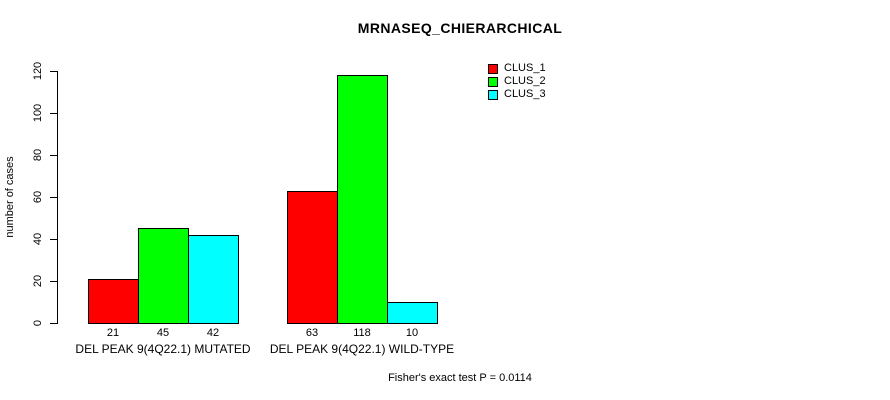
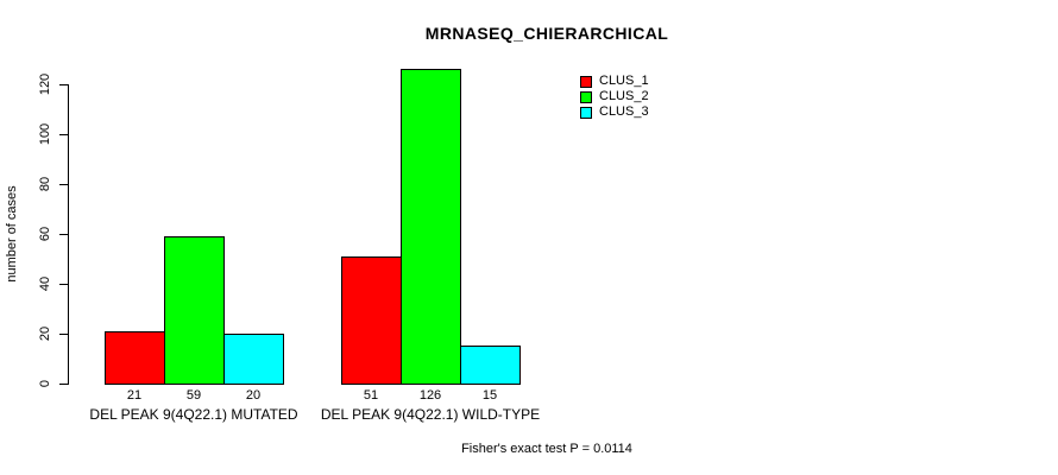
CLUS_2/DEL PEAK 9(4Q22.1) MUTATED: 45 -> 59
CLUS_3/DEL PEAK 9(4Q22.1) MUTATED: 42 -> 20
CLUS_1/DEL PEAK 9(4Q22.1) WILD-TYPE: 63 -> 51
CLUS_2/DEL PEAK 9(4Q22.1) WILD-TYPE: 118 -> 126
CLUS_3/DEL PEAK 9(4Q22.1) WILD-TYPE: 10 -> 15
